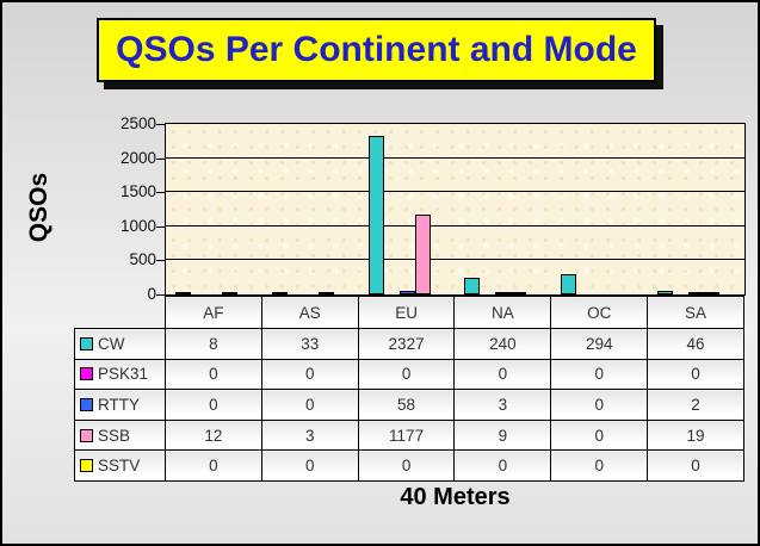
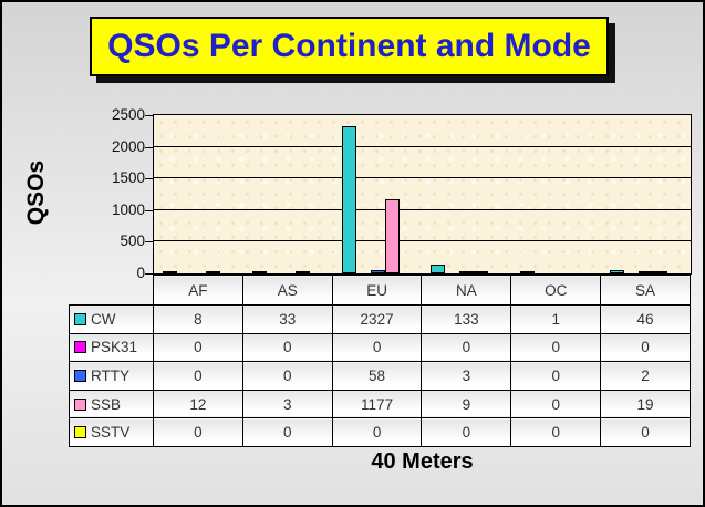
CW/NA: 240 -> 133
CW/OC: 294 -> 1
